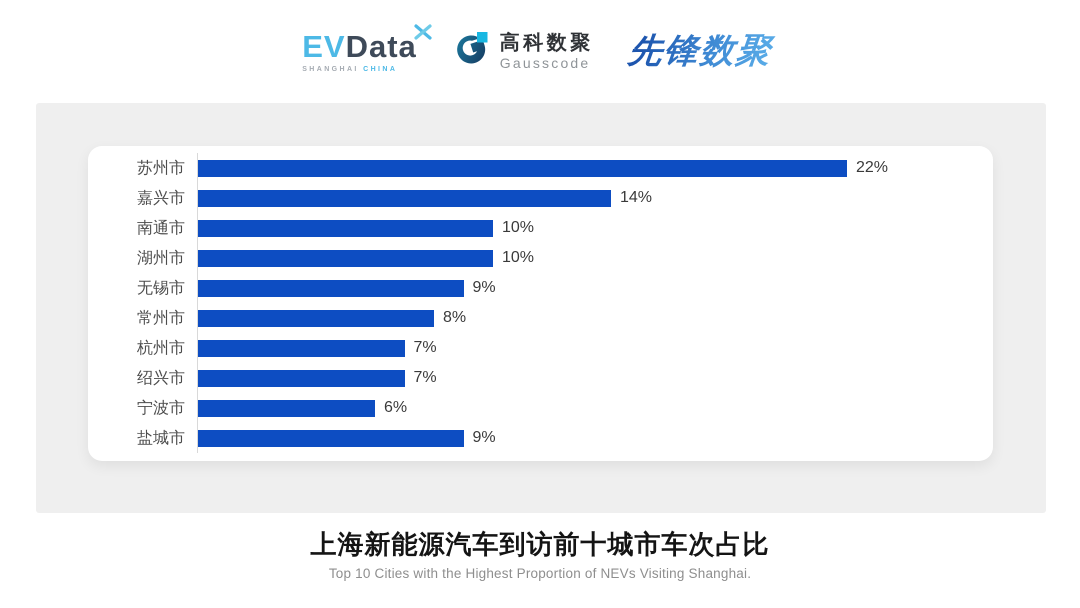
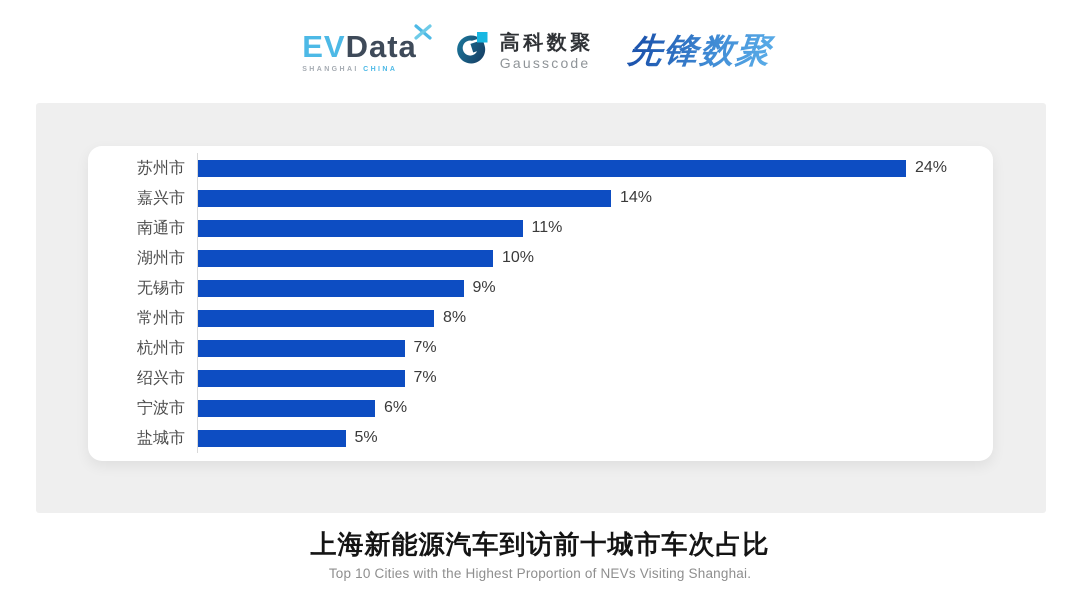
苏州市: 22% -> 24%
南通市: 10% -> 11%
盐城市: 9% -> 5%
